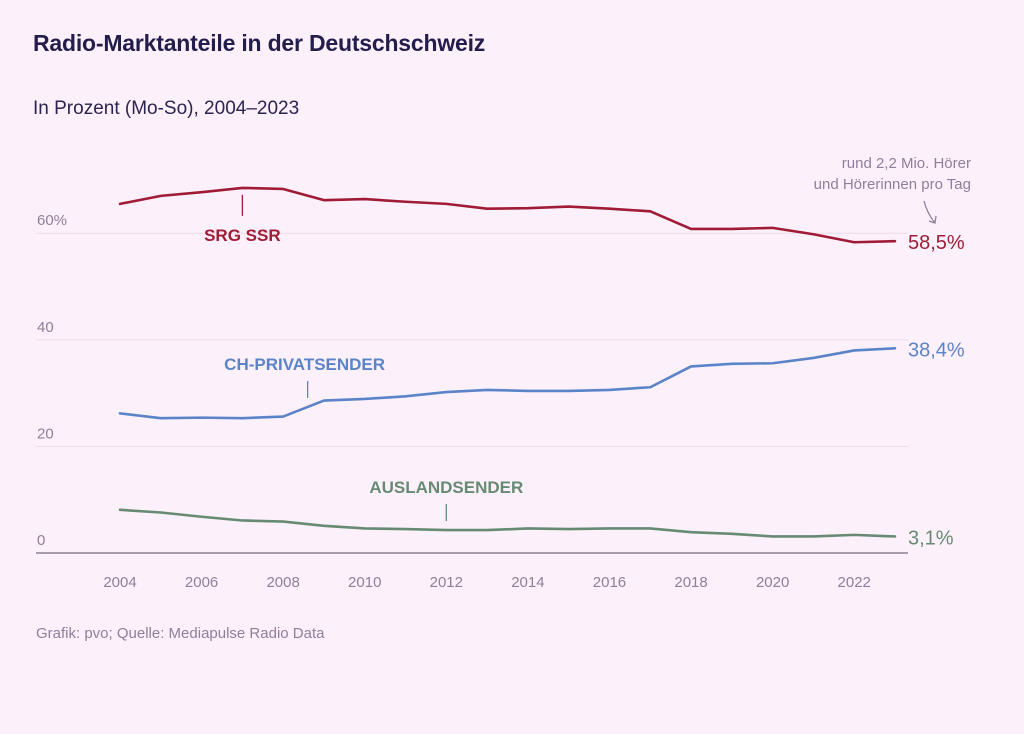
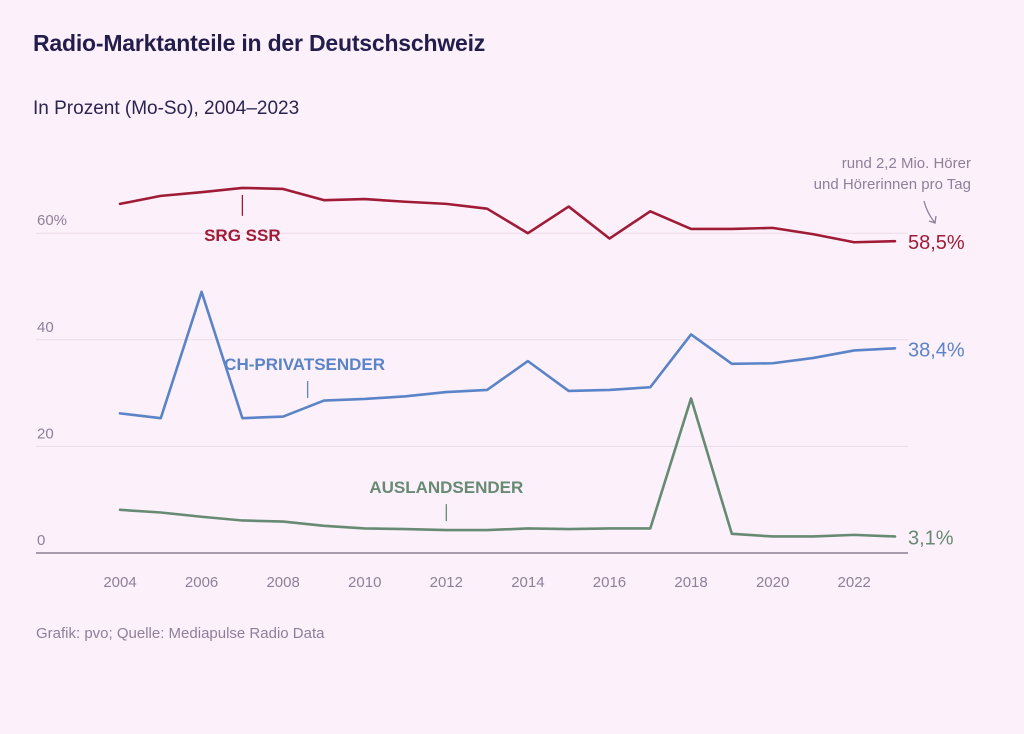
CH-PRIVATSENDER/2006: 25% -> 49%
SRG SSR/2014: 65% -> 60%
CH-PRIVATSENDER/2014: 30% -> 36%
SRG SSR/2016: 65% -> 59%
CH-PRIVATSENDER/2018: 35% -> 41%
AUSLANDSENDER/2018: 4% -> 29%
